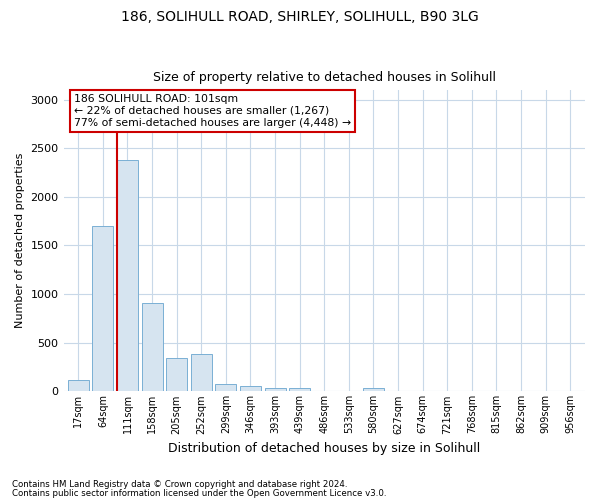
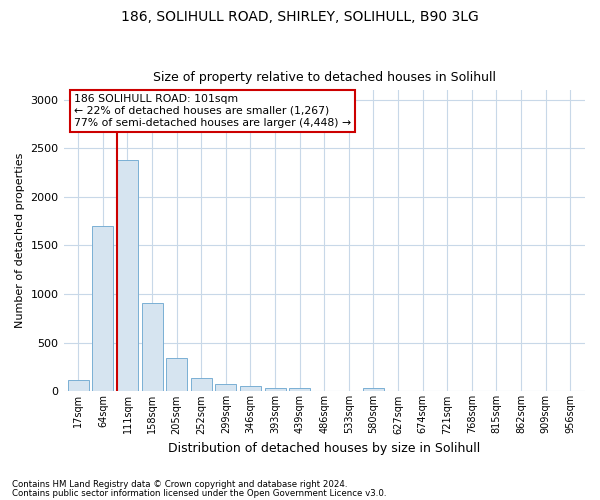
252sqm: 380 -> 140
